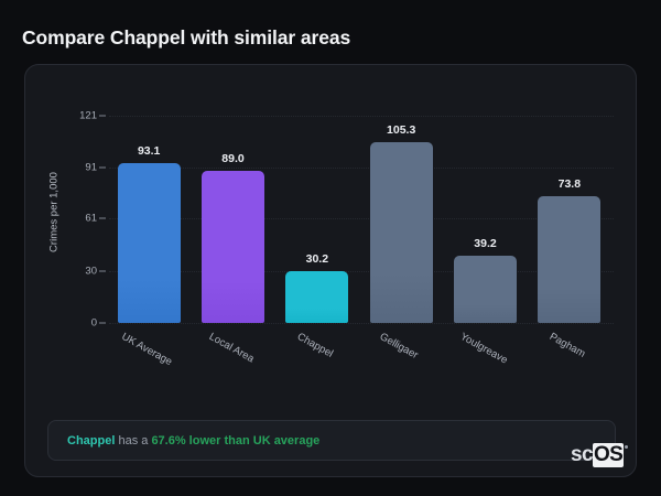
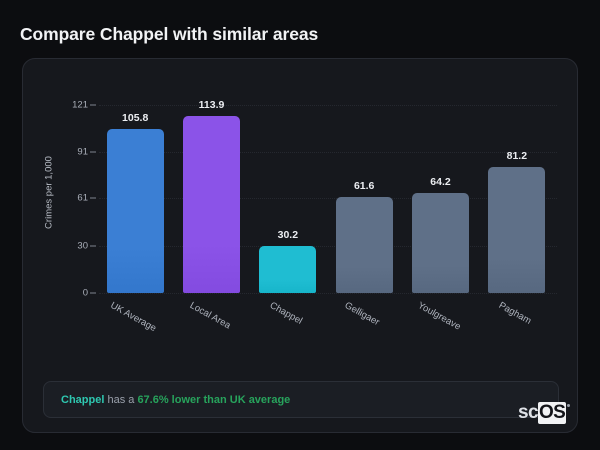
UK Average: 93.1 -> 105.8
Local Area: 89.0 -> 113.9
Gelligaer: 105.3 -> 61.6
Youlgreave: 39.2 -> 64.2
Pagham: 73.8 -> 81.2
